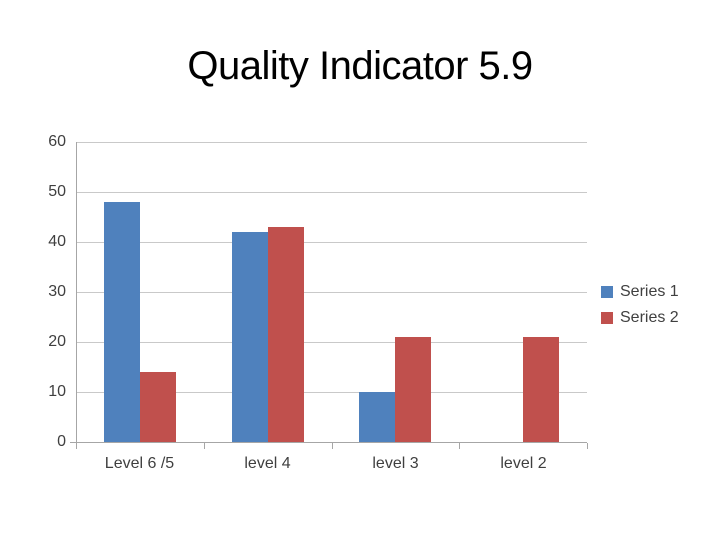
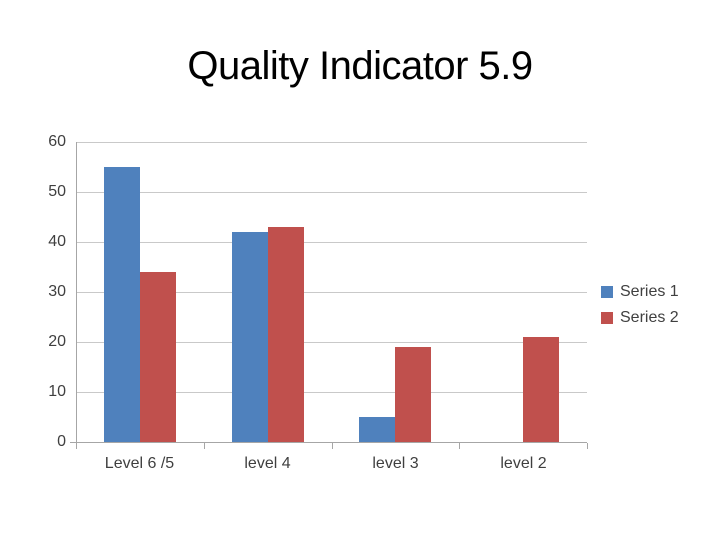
Series 1/Level 6 /5: 48 -> 55
Series 2/Level 6 /5: 14 -> 34
Series 1/level 3: 10 -> 5
Series 2/level 3: 21 -> 19
